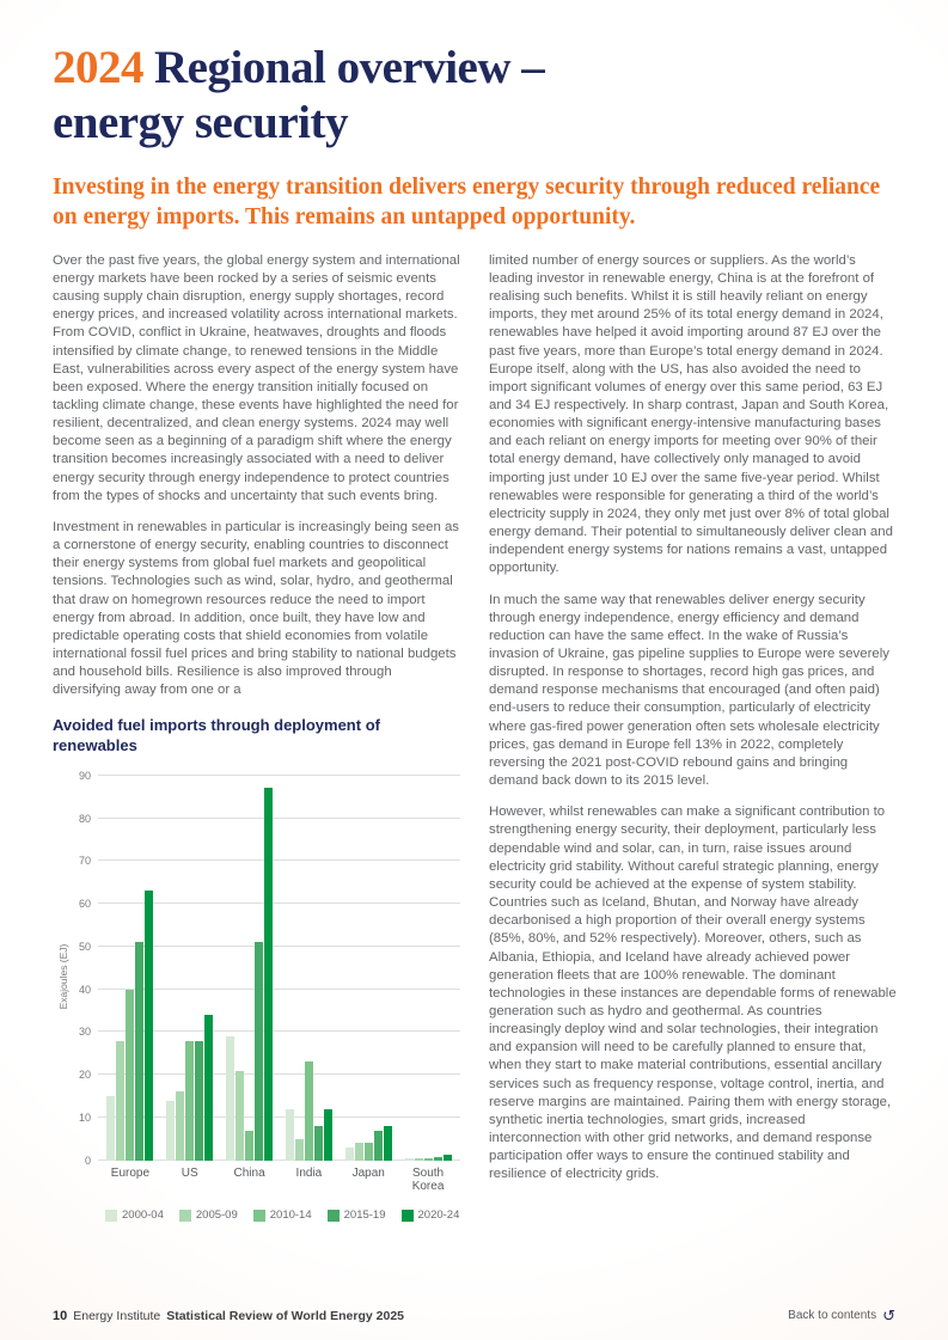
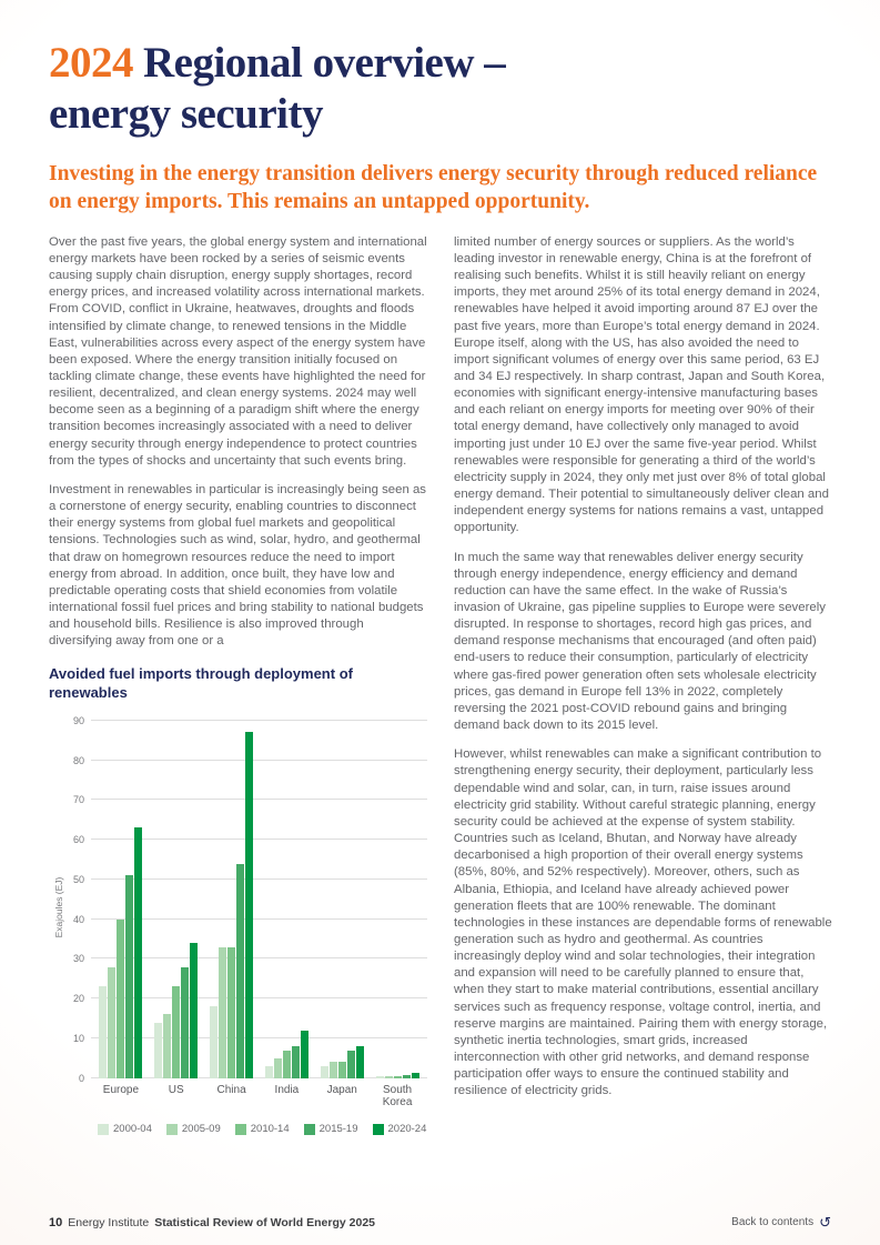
2000-04/Europe: 15 -> 23
2010-14/US: 28 -> 23
2000-04/China: 29 -> 18
2005-09/China: 21 -> 33
2010-14/China: 7 -> 33
2015-19/China: 51 -> 54
2000-04/India: 12 -> 3
2010-14/India: 23 -> 7
